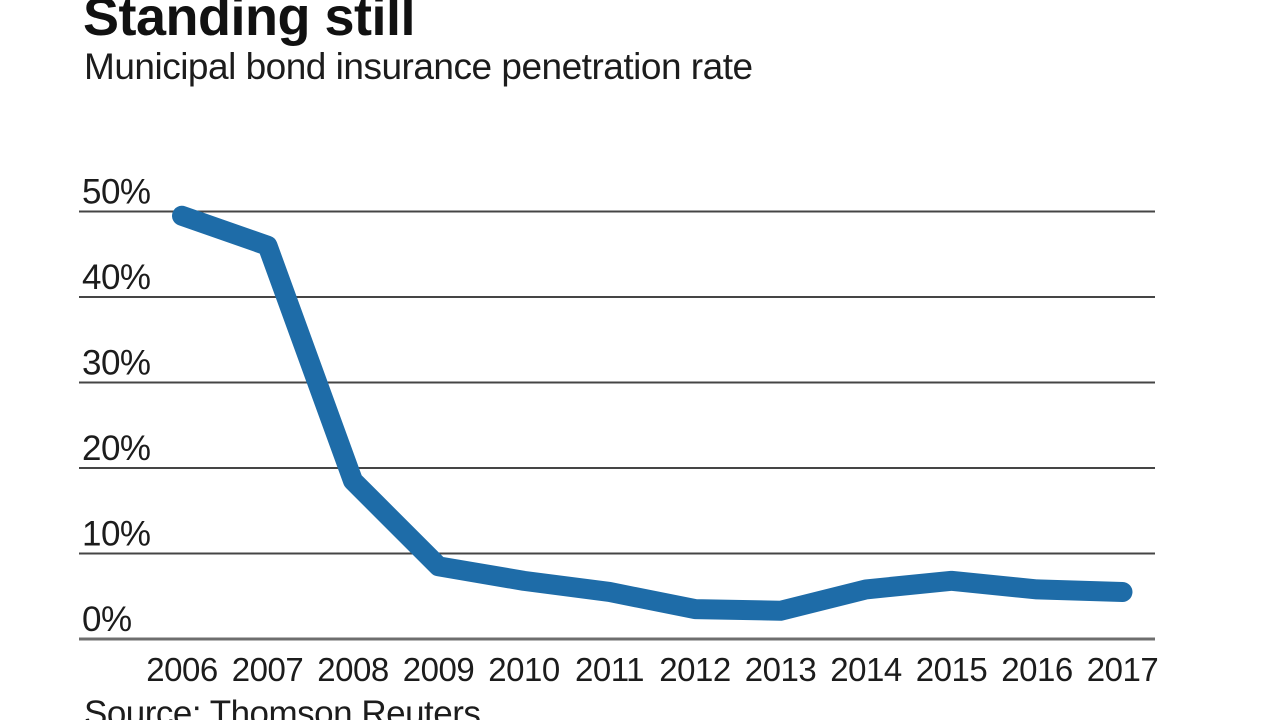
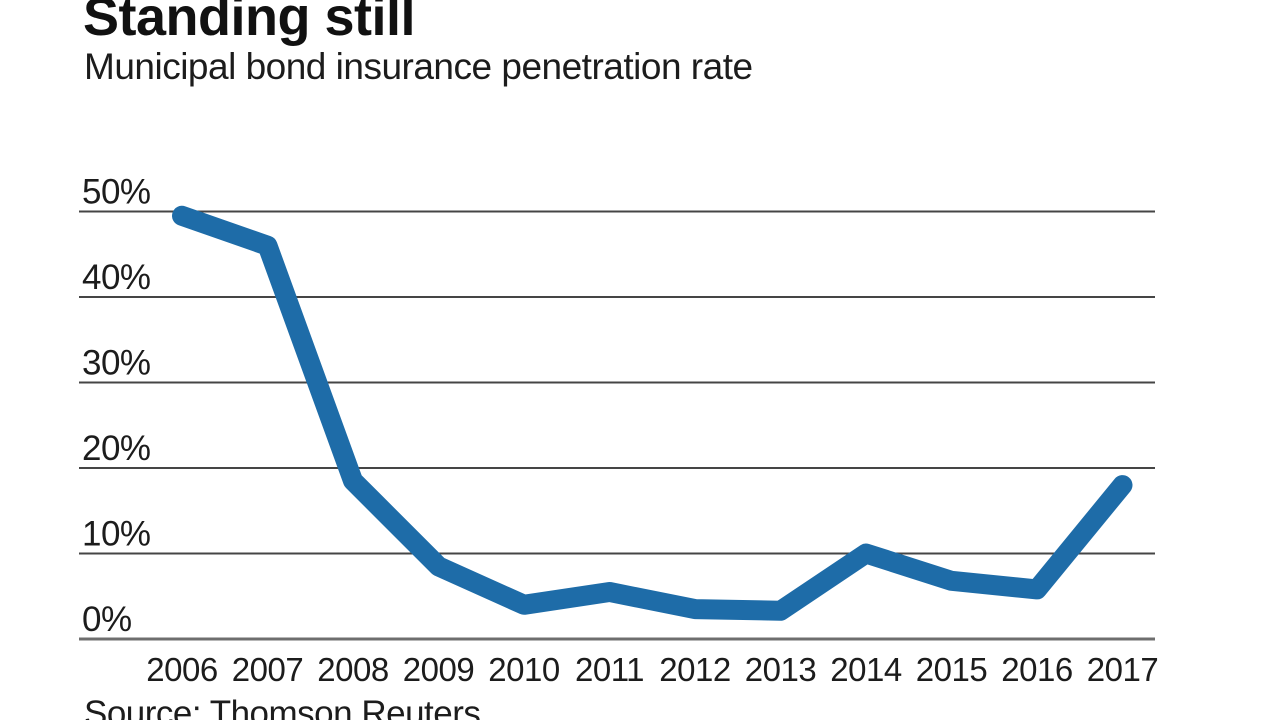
2010: 7% -> 4%
2014: 6% -> 10%
2017: 6% -> 18%
